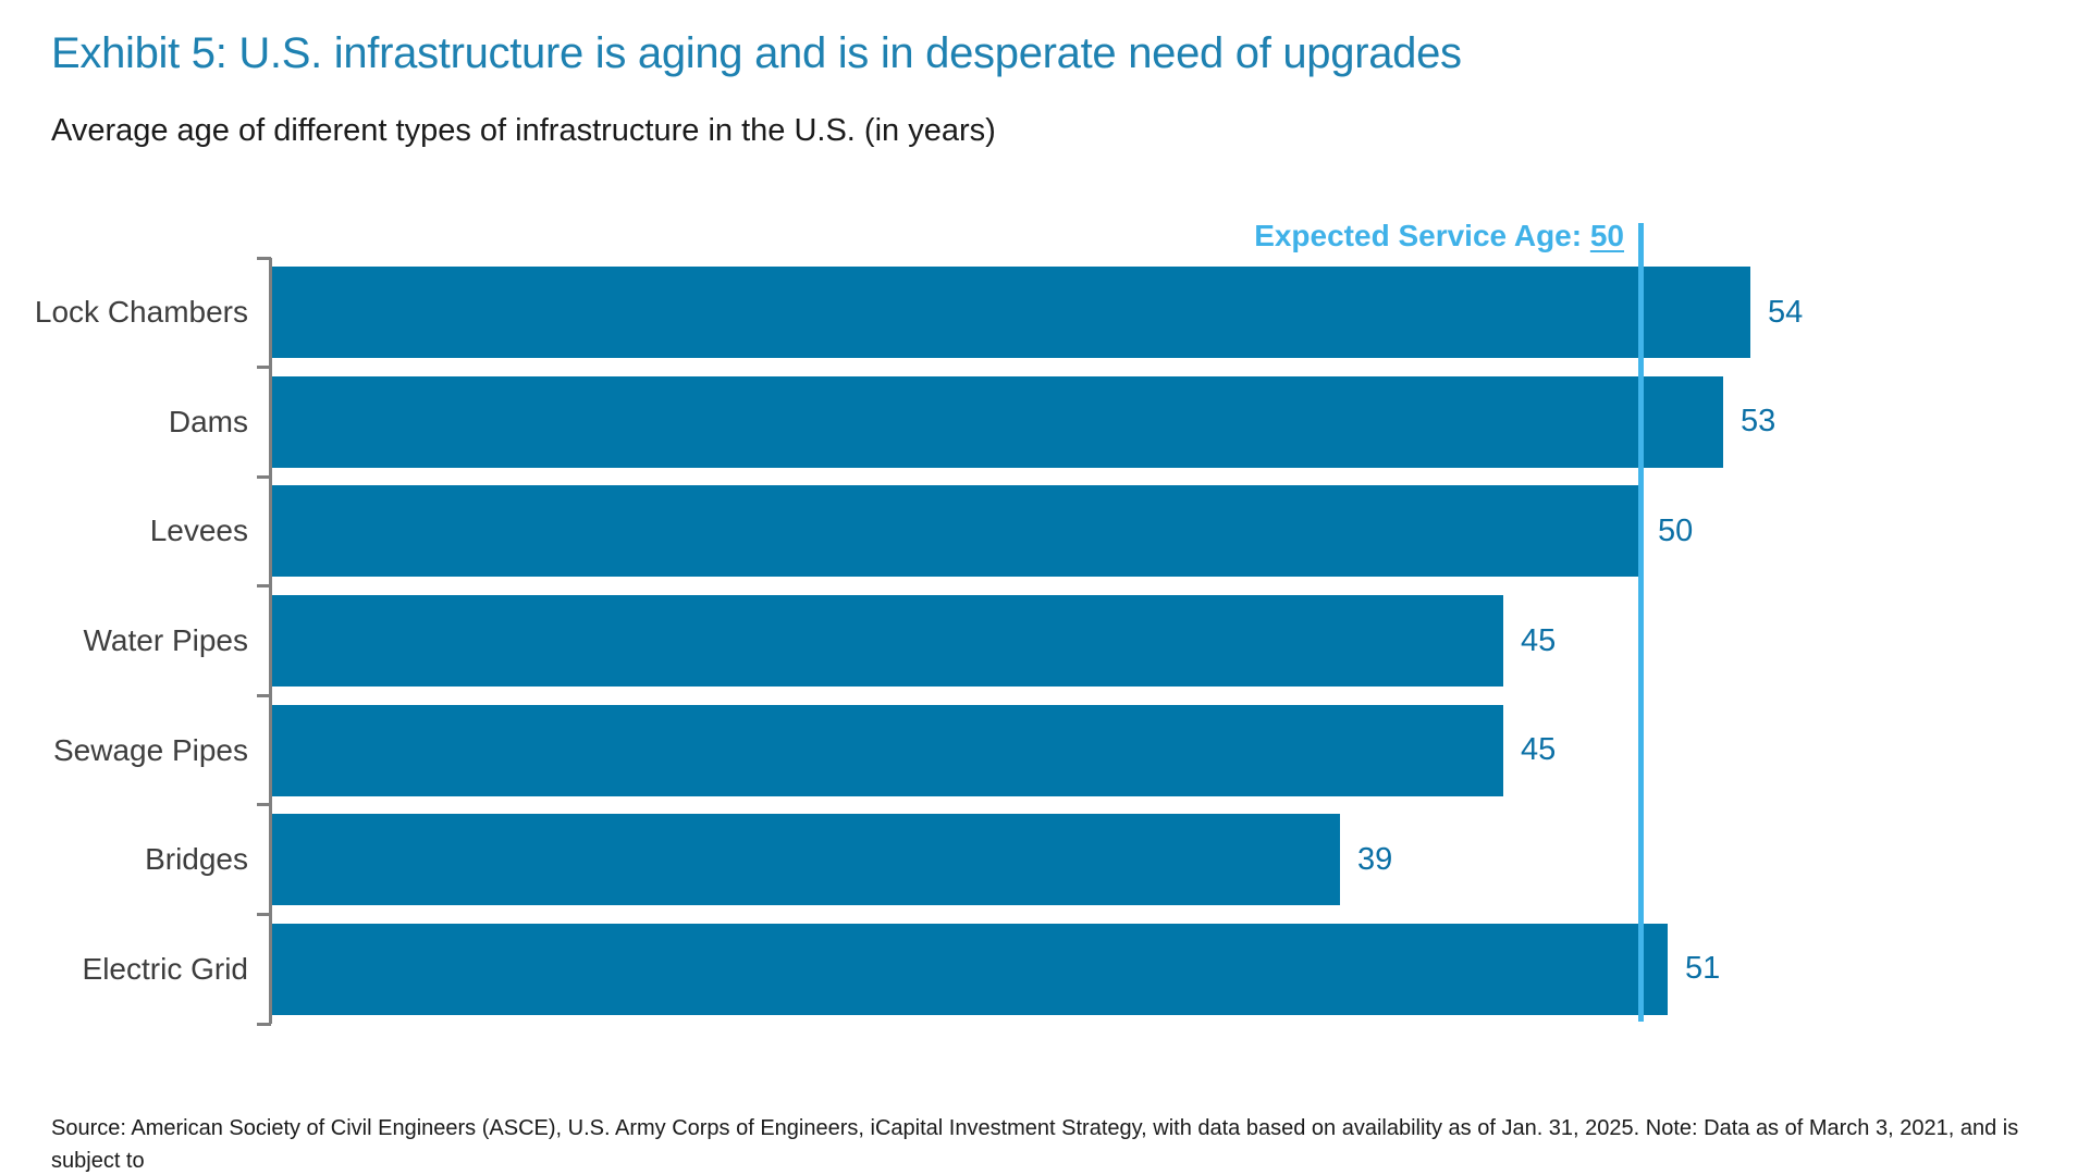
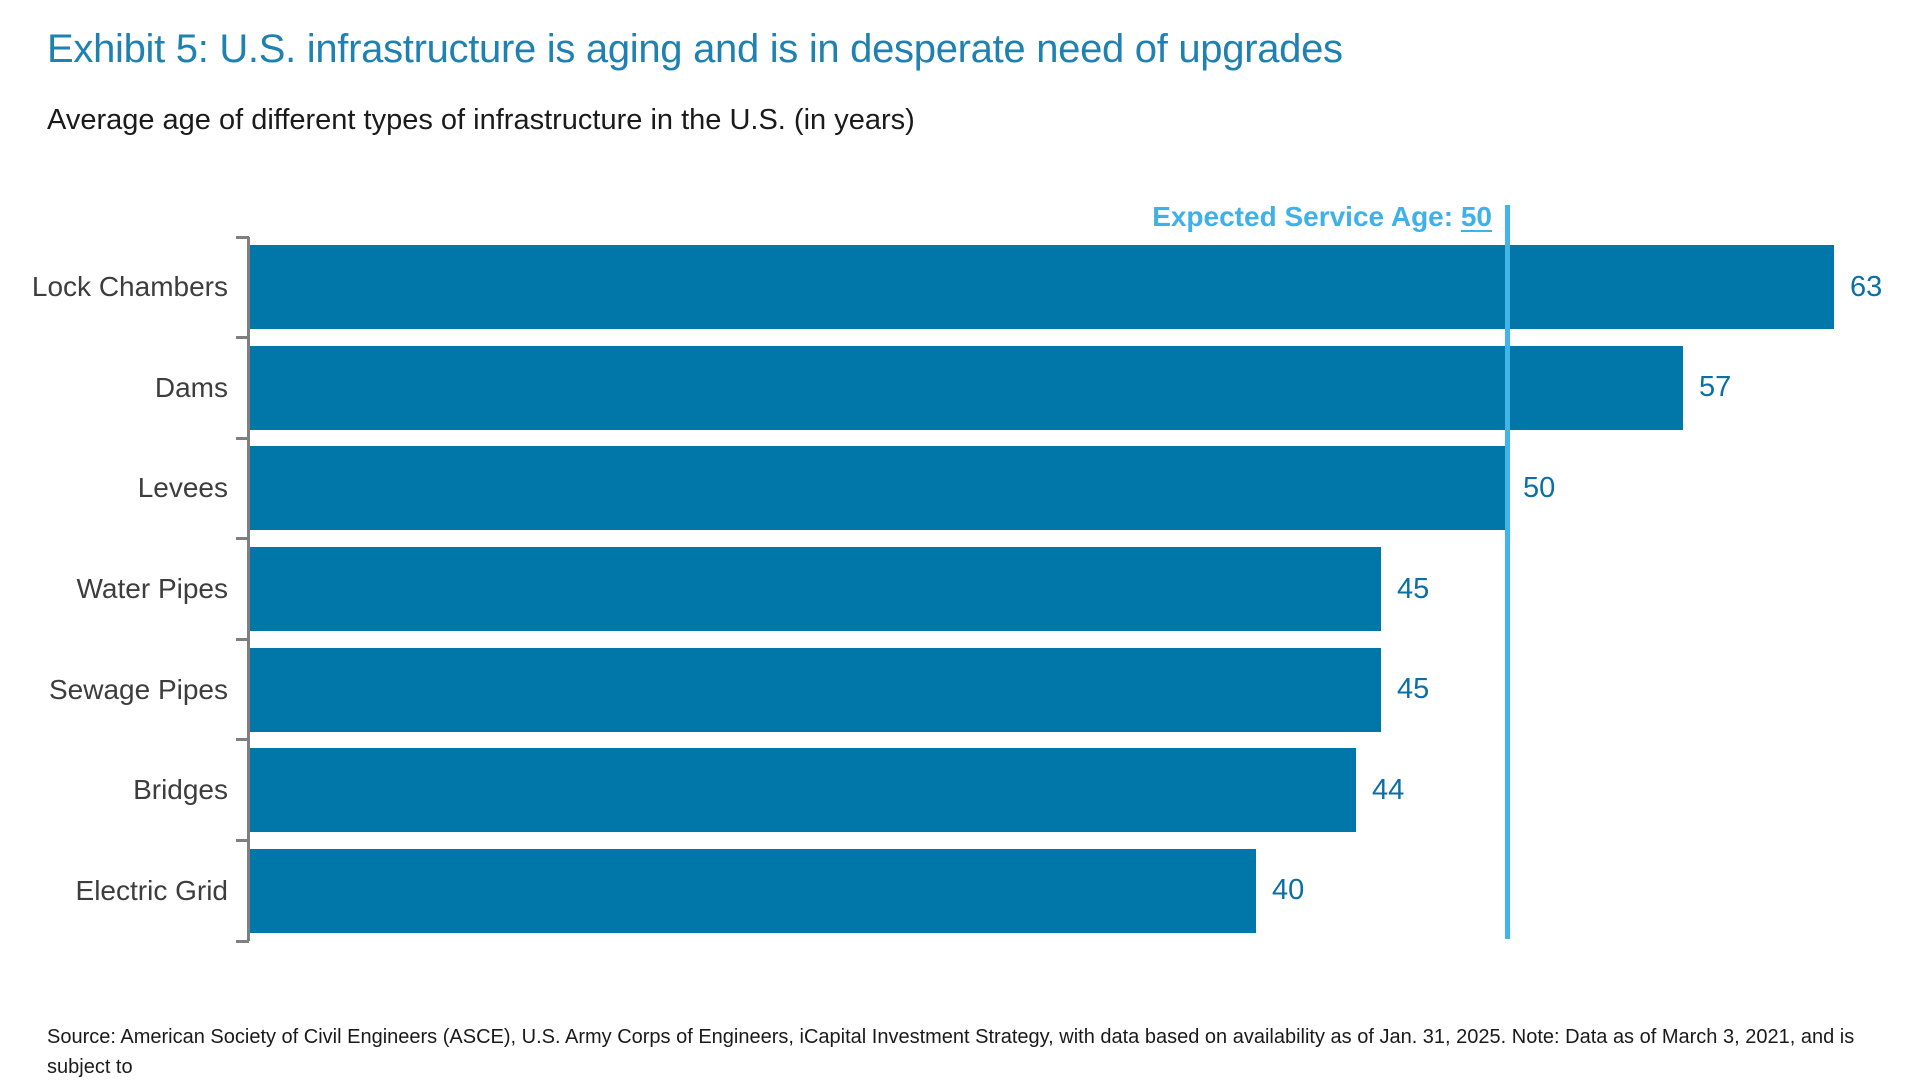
Lock Chambers: 54 -> 63
Dams: 53 -> 57
Bridges: 39 -> 44
Electric Grid: 51 -> 40
